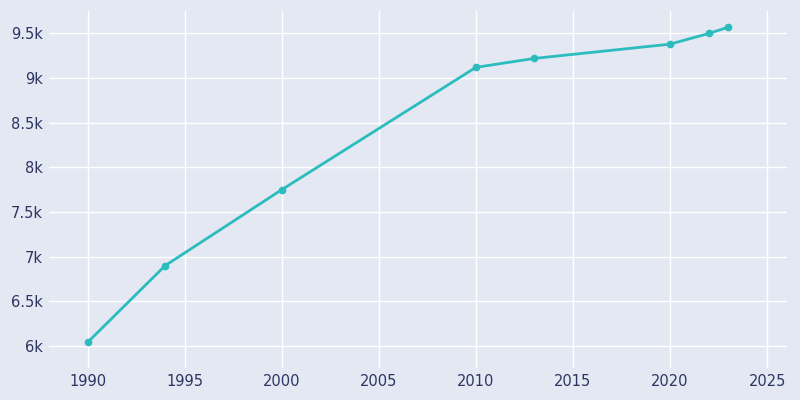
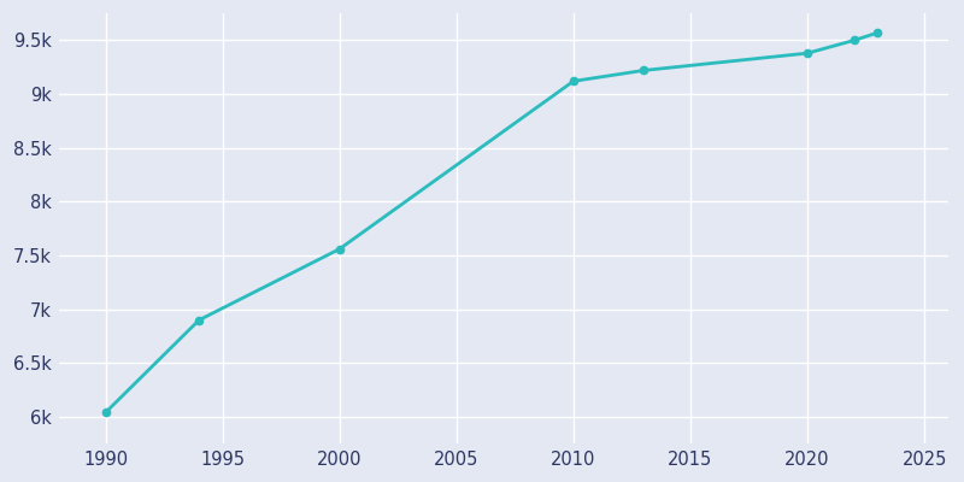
2000: 7.75k -> 7.56k
